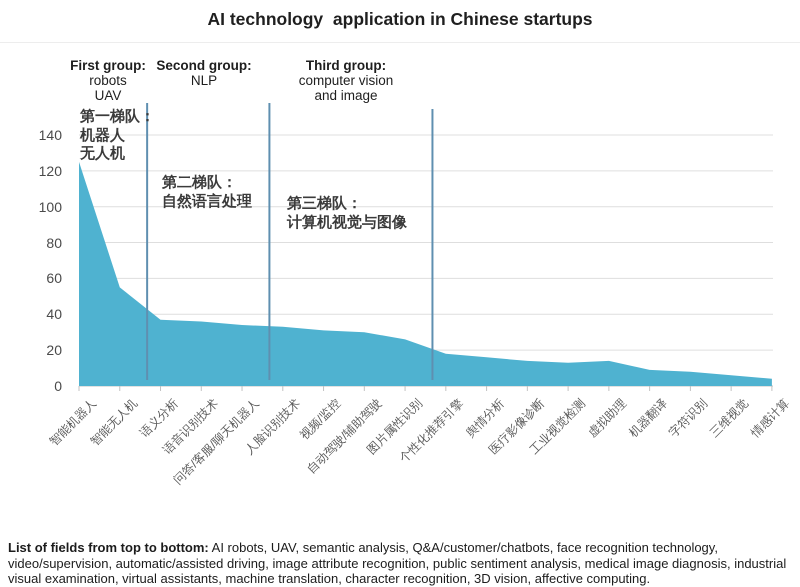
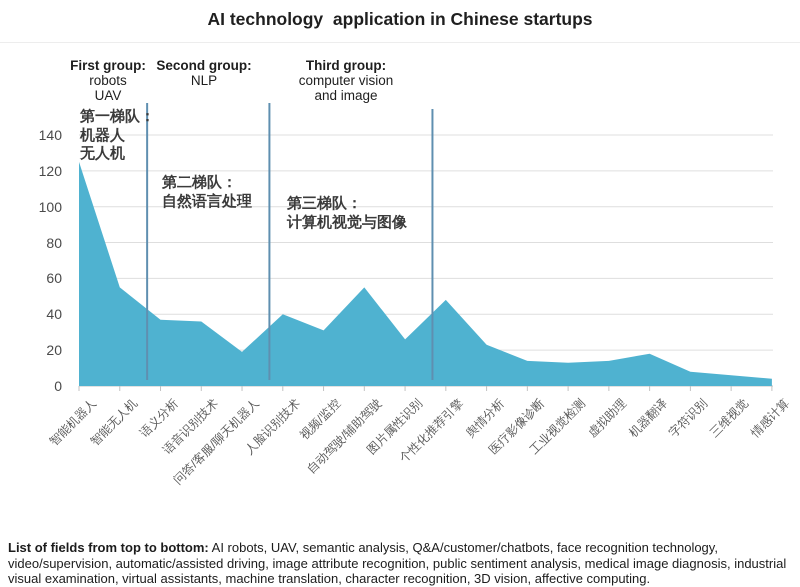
问答/客服/聊天机器人: 34 -> 19
人脸识别技术: 33 -> 40
自动驾驶/辅助驾驶: 30 -> 55
个性化推荐引擎: 18 -> 48
舆情分析: 16 -> 23
机器翻译: 9 -> 18
